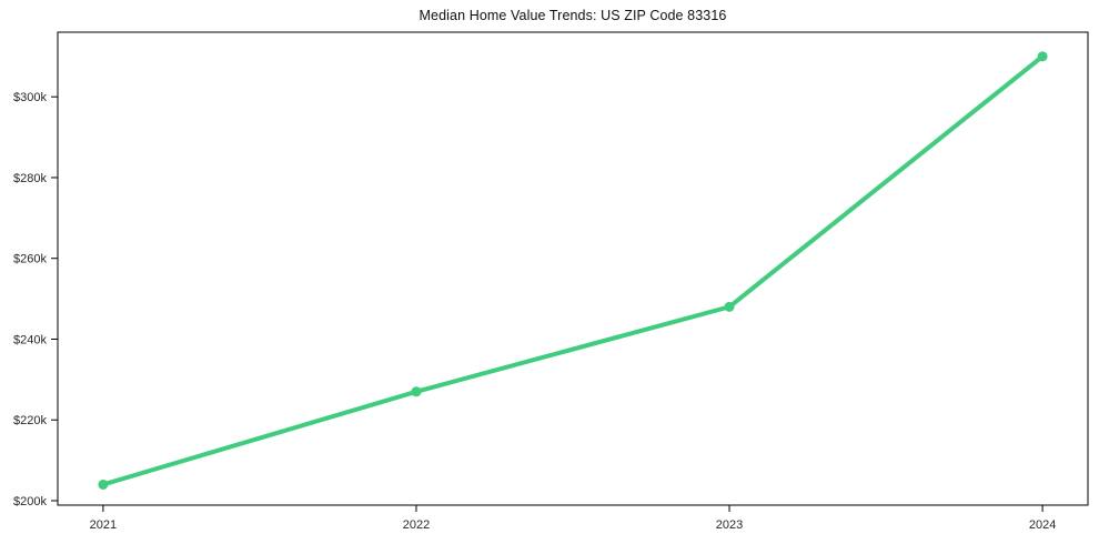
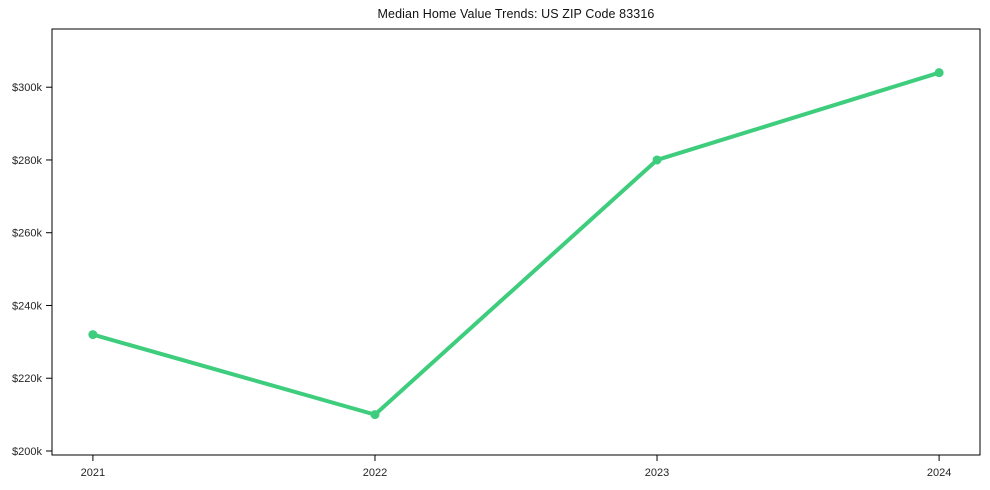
2021: $204k -> $232k
2022: $227k -> $210k
2023: $248k -> $280k
2024: $310k -> $304k
